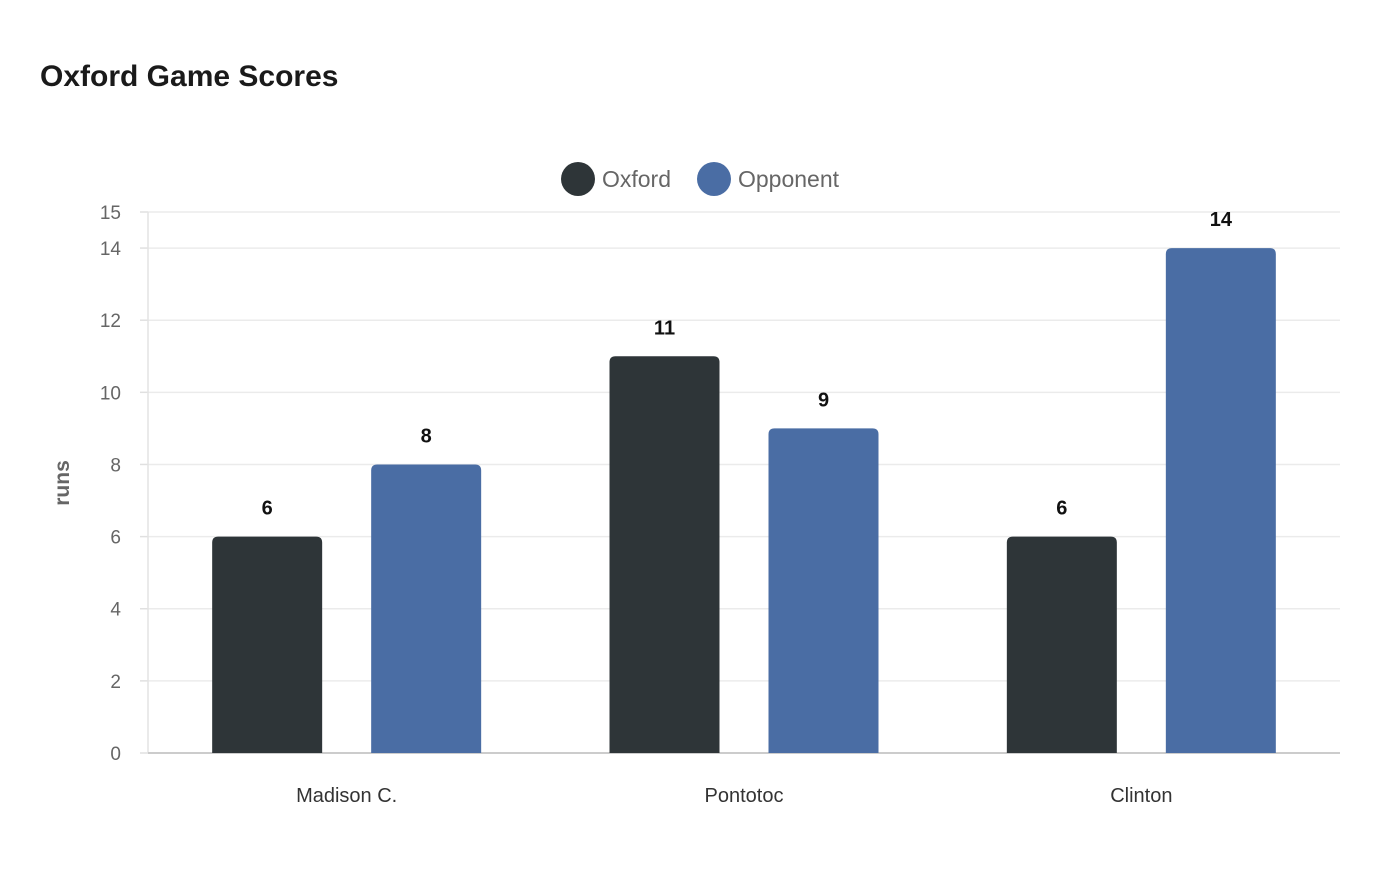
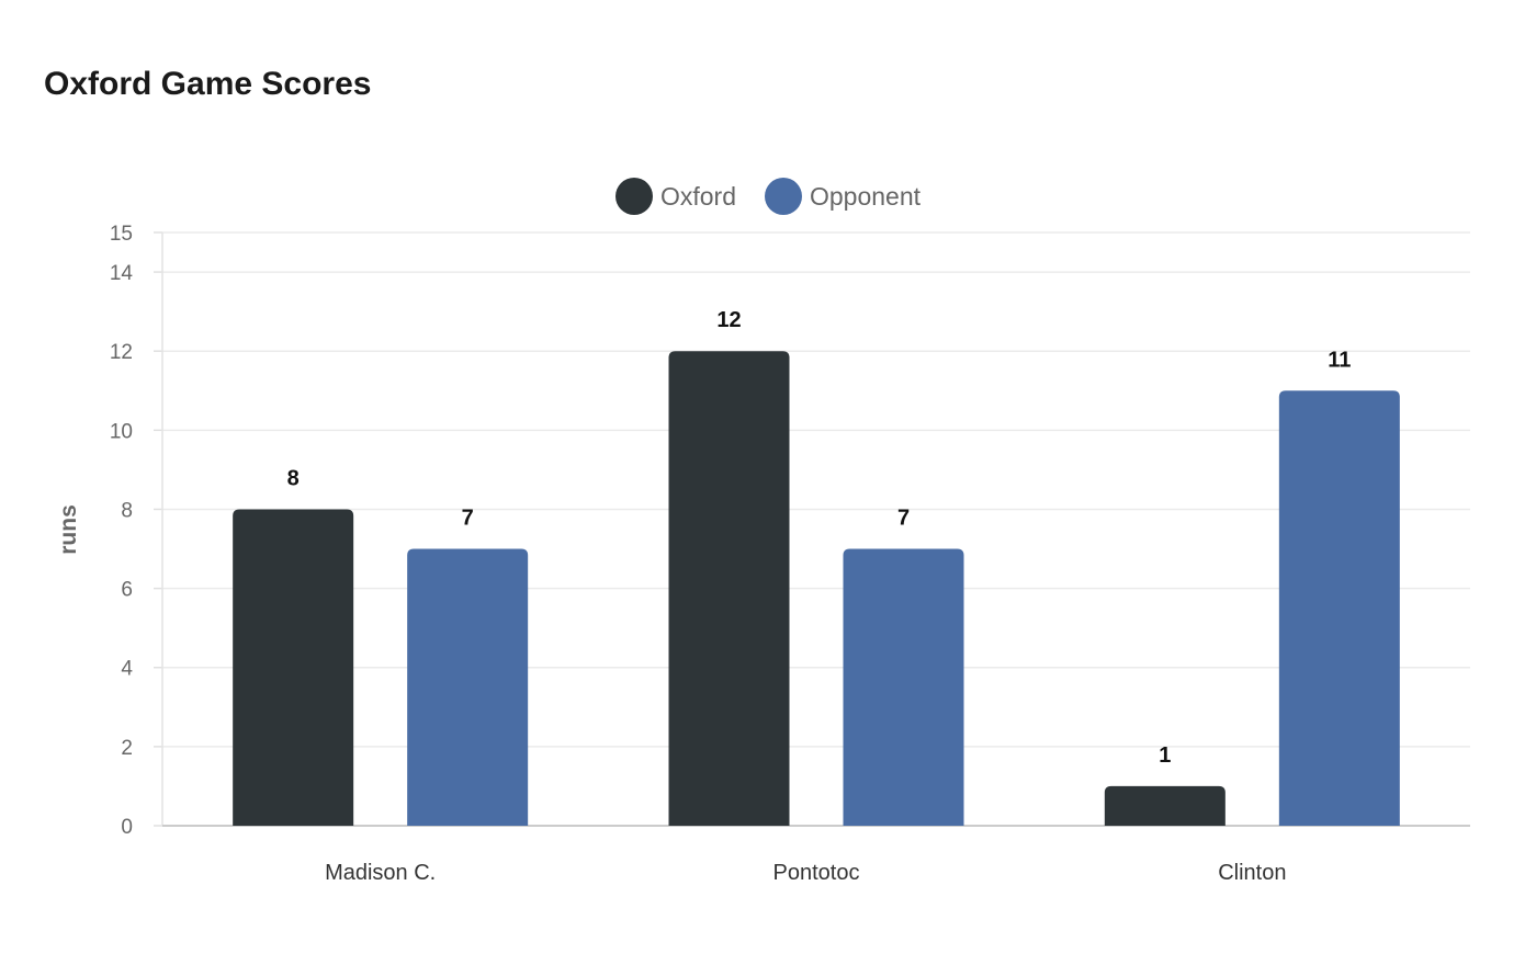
Oxford/Madison C.: 6 -> 8
Opponent/Madison C.: 8 -> 7
Oxford/Pontotoc: 11 -> 12
Opponent/Pontotoc: 9 -> 7
Oxford/Clinton: 6 -> 1
Opponent/Clinton: 14 -> 11
